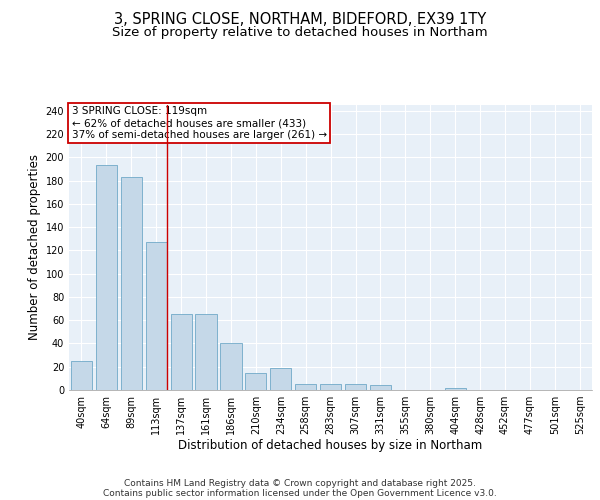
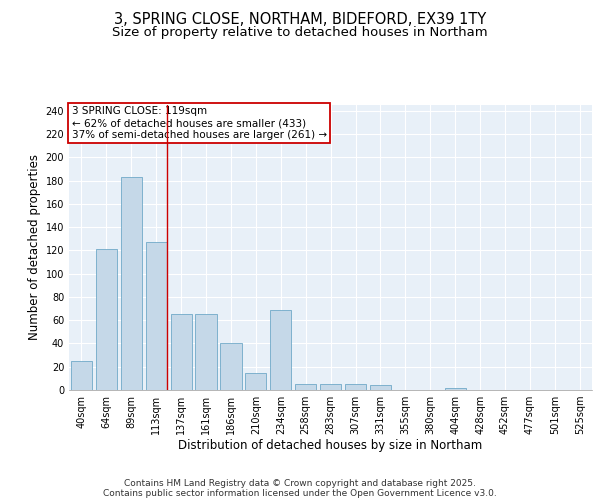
64sqm: 193 -> 121
234sqm: 19 -> 69
